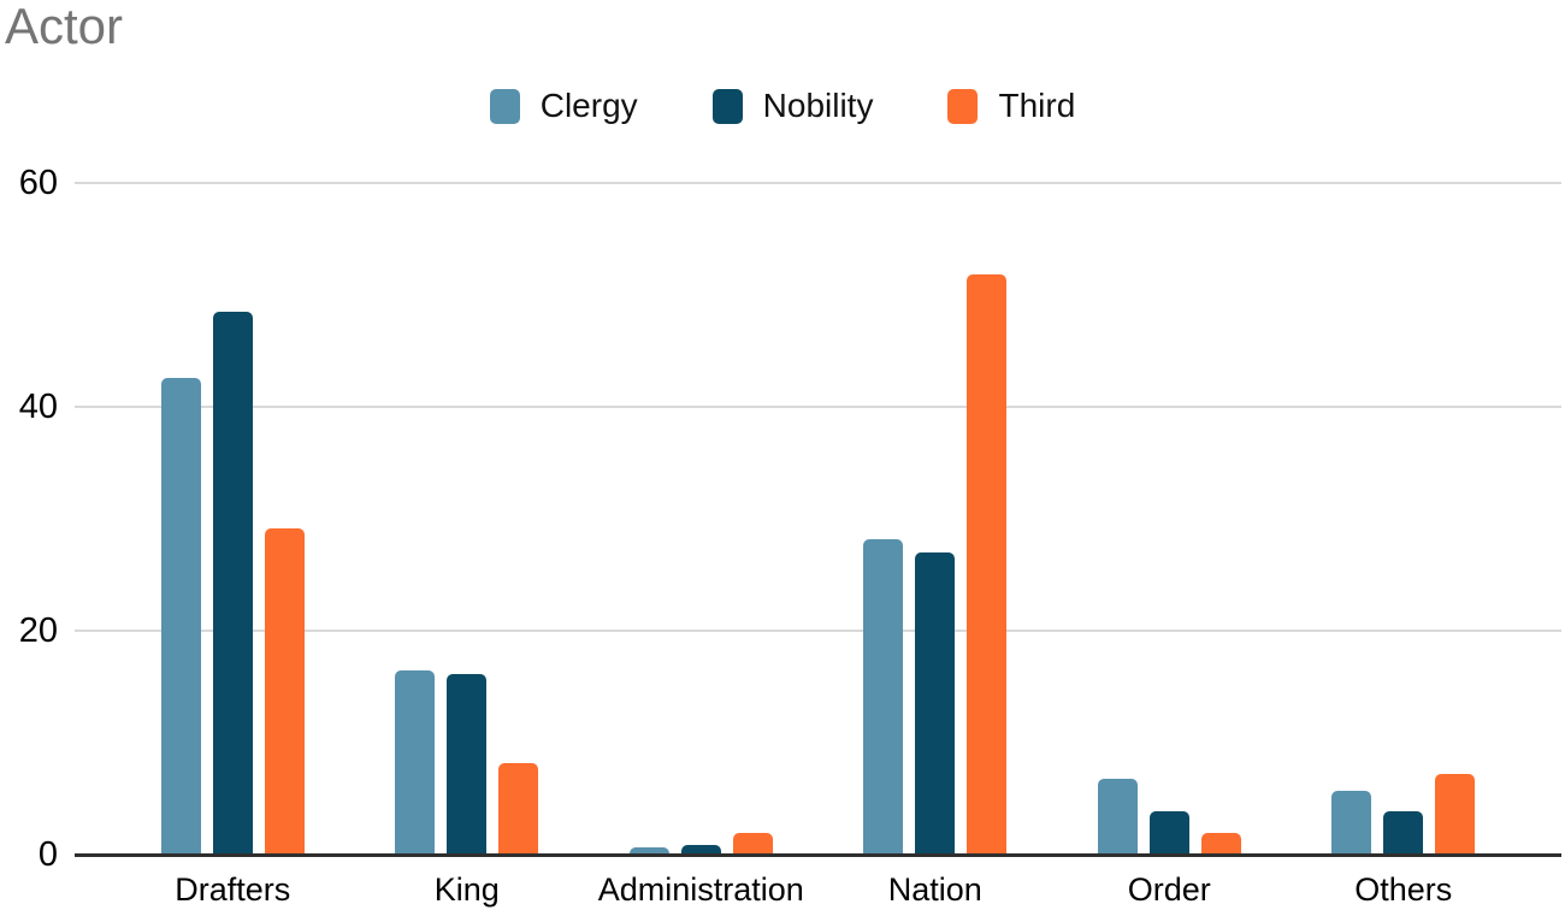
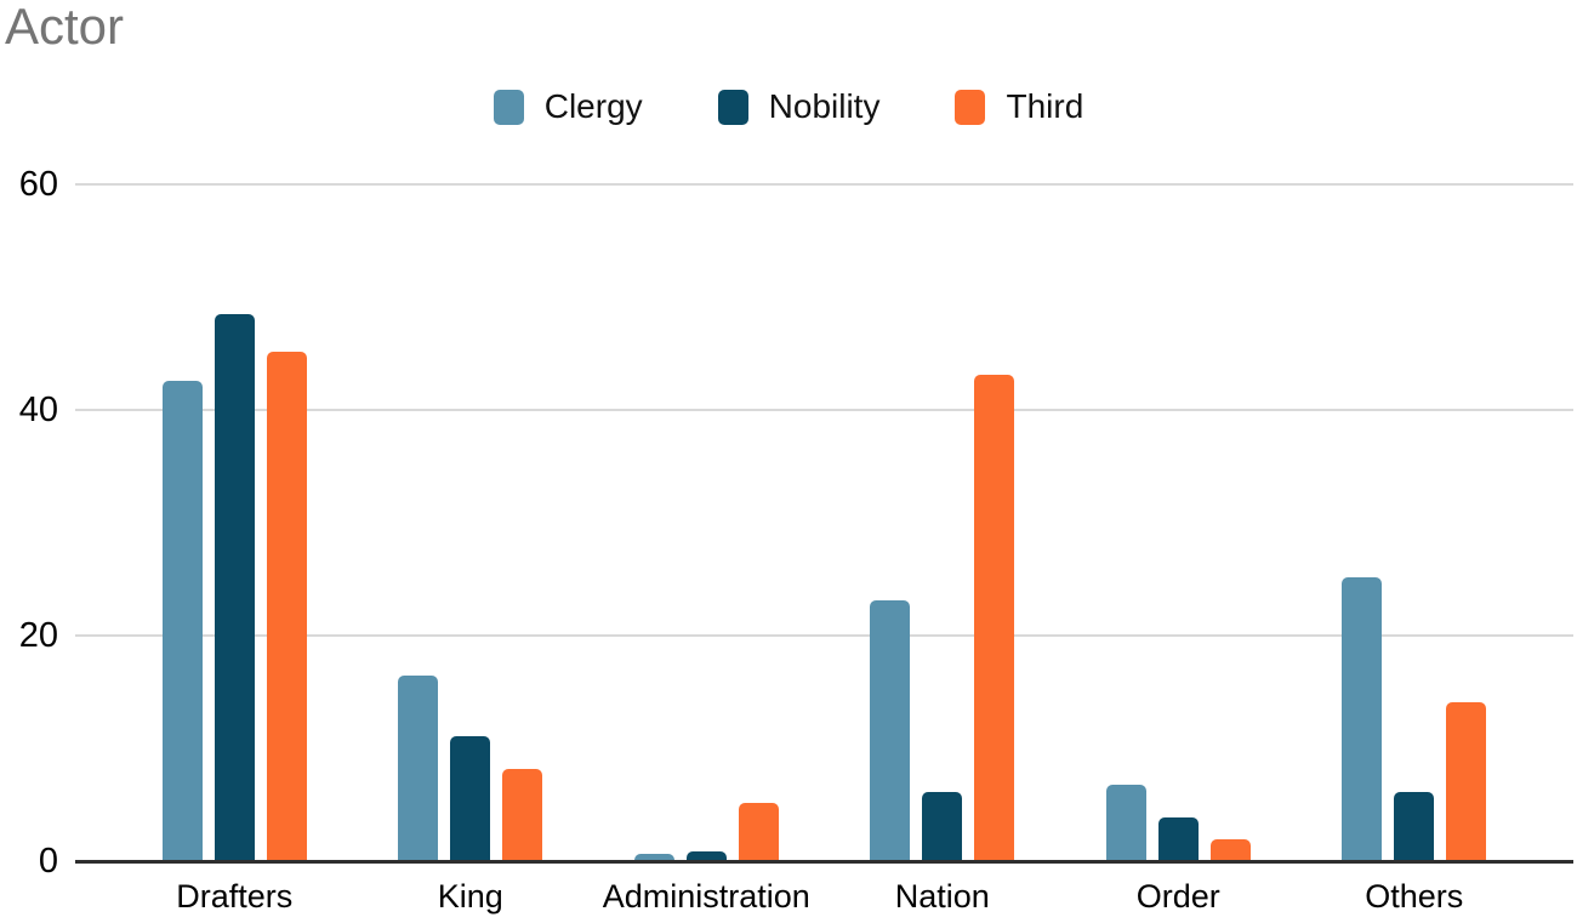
Third/Drafters: 29 -> 45
Nobility/King: 16 -> 11
Third/Administration: 2 -> 5
Clergy/Nation: 28 -> 23
Nobility/Nation: 27 -> 6
Third/Nation: 52 -> 43
Clergy/Others: 6 -> 25
Nobility/Others: 4 -> 6
Third/Others: 7 -> 14
